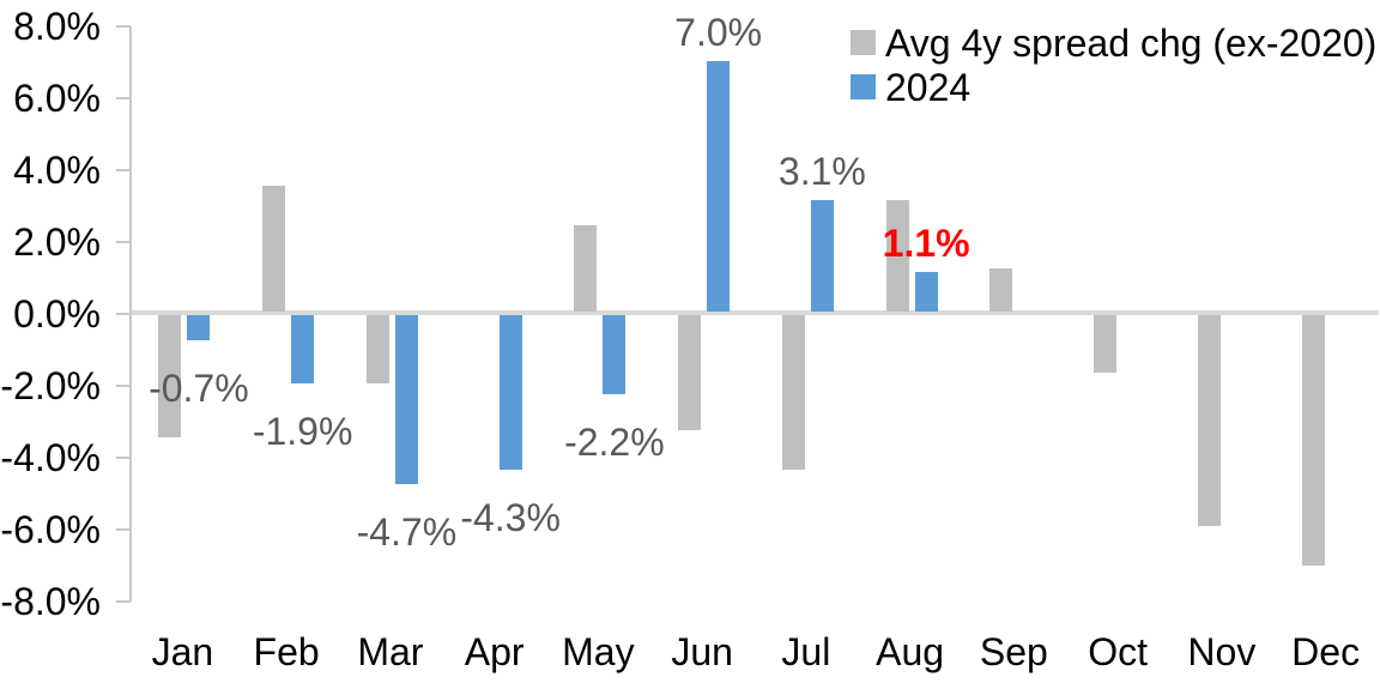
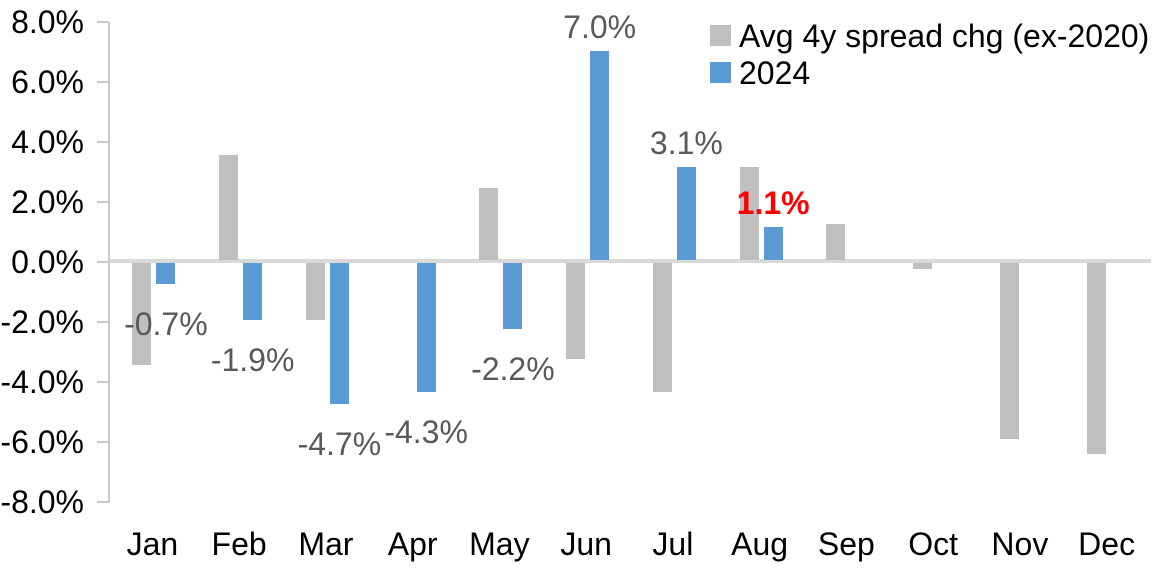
Avg 4y spread chg (ex-2020)/Oct: -1.6% -> -0.2%
Avg 4y spread chg (ex-2020)/Dec: -7.0% -> -6.4%
